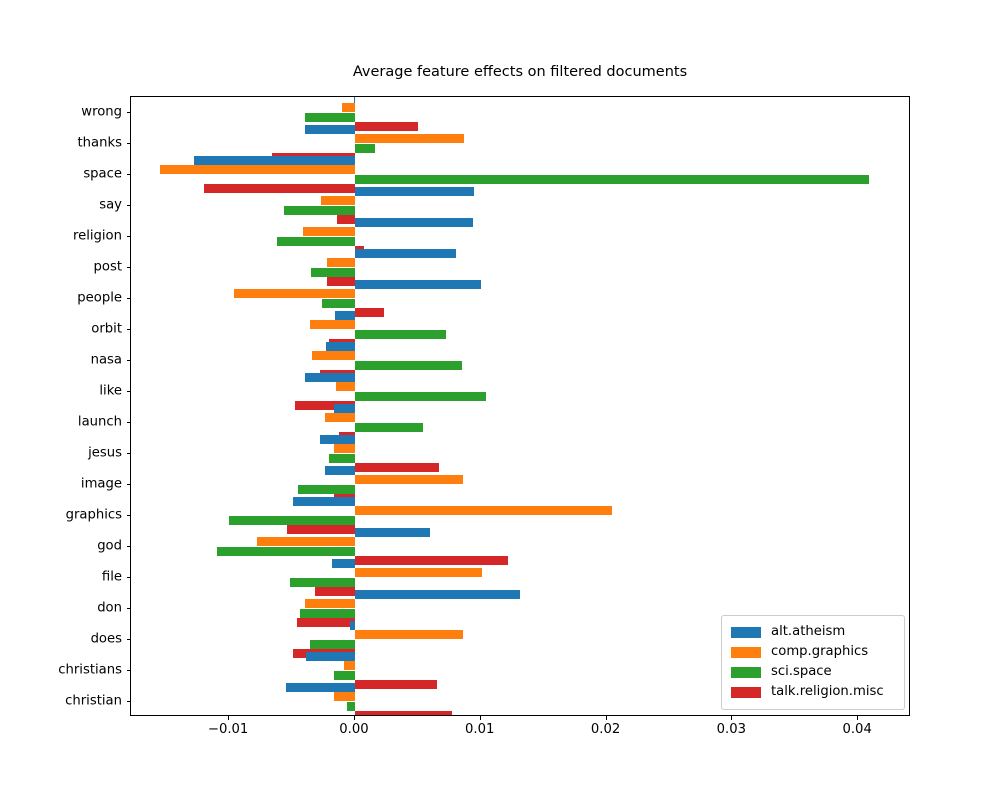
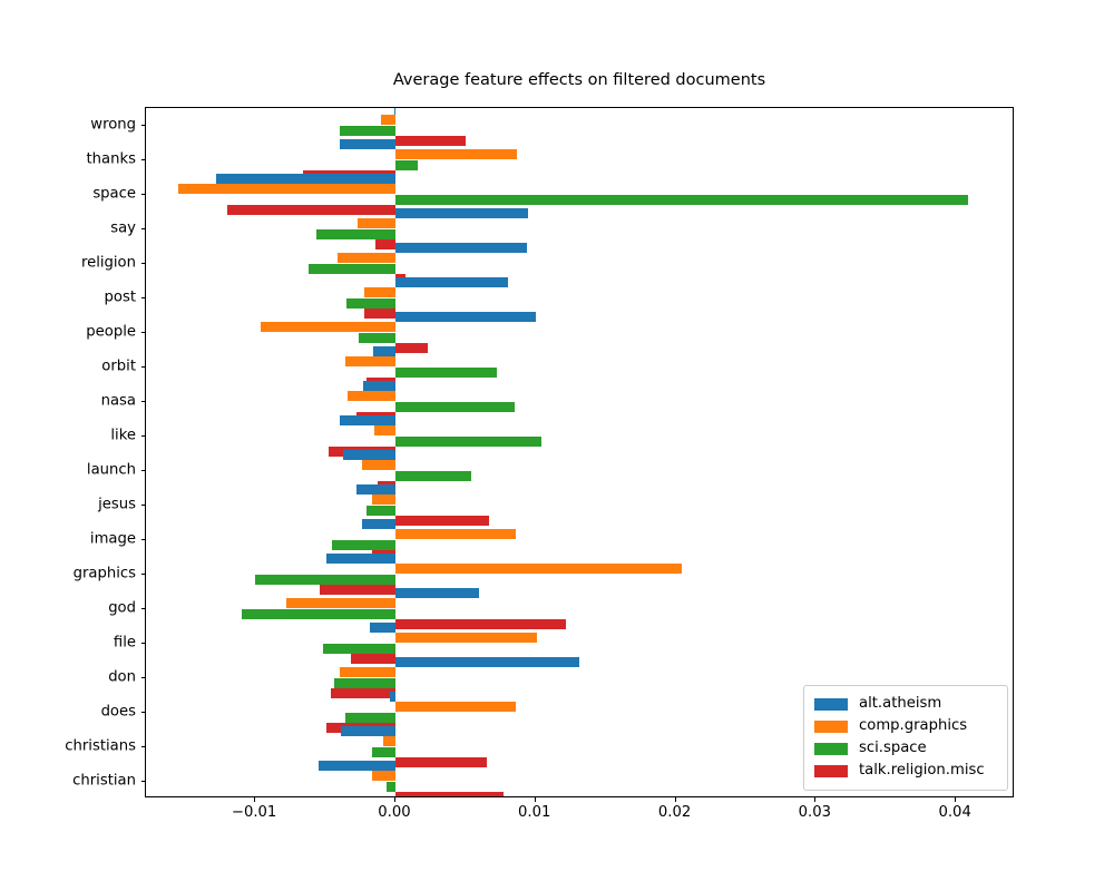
alt.atheism/launch: -0.0017 -> -0.0037
